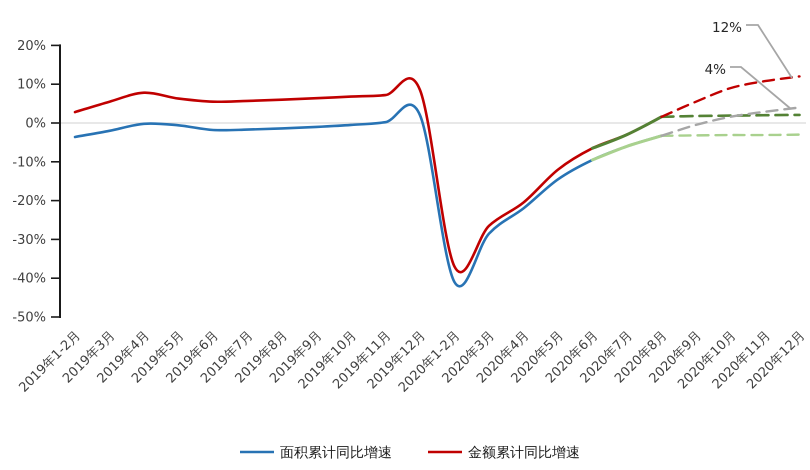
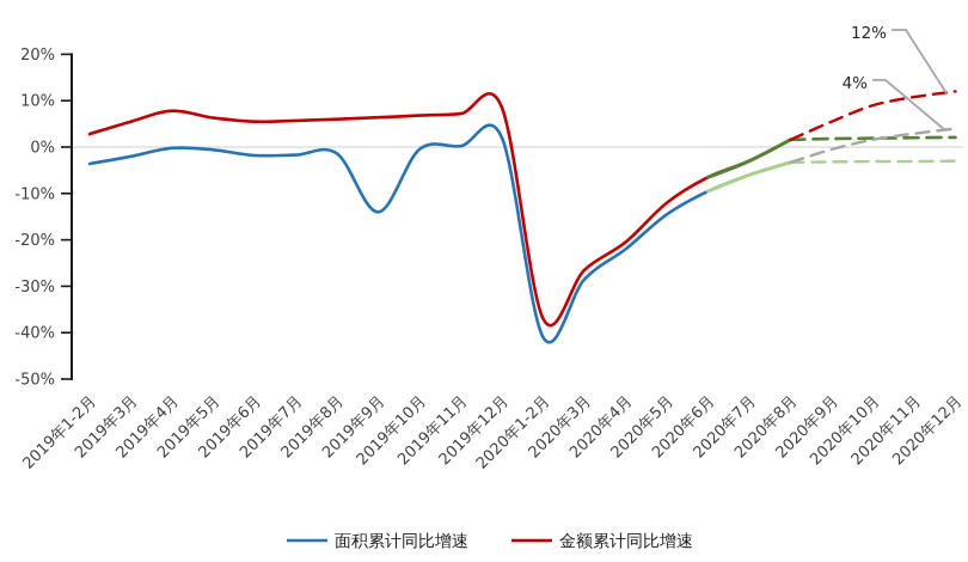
面积累计同比增速/2019年9月: -1% -> -14%
